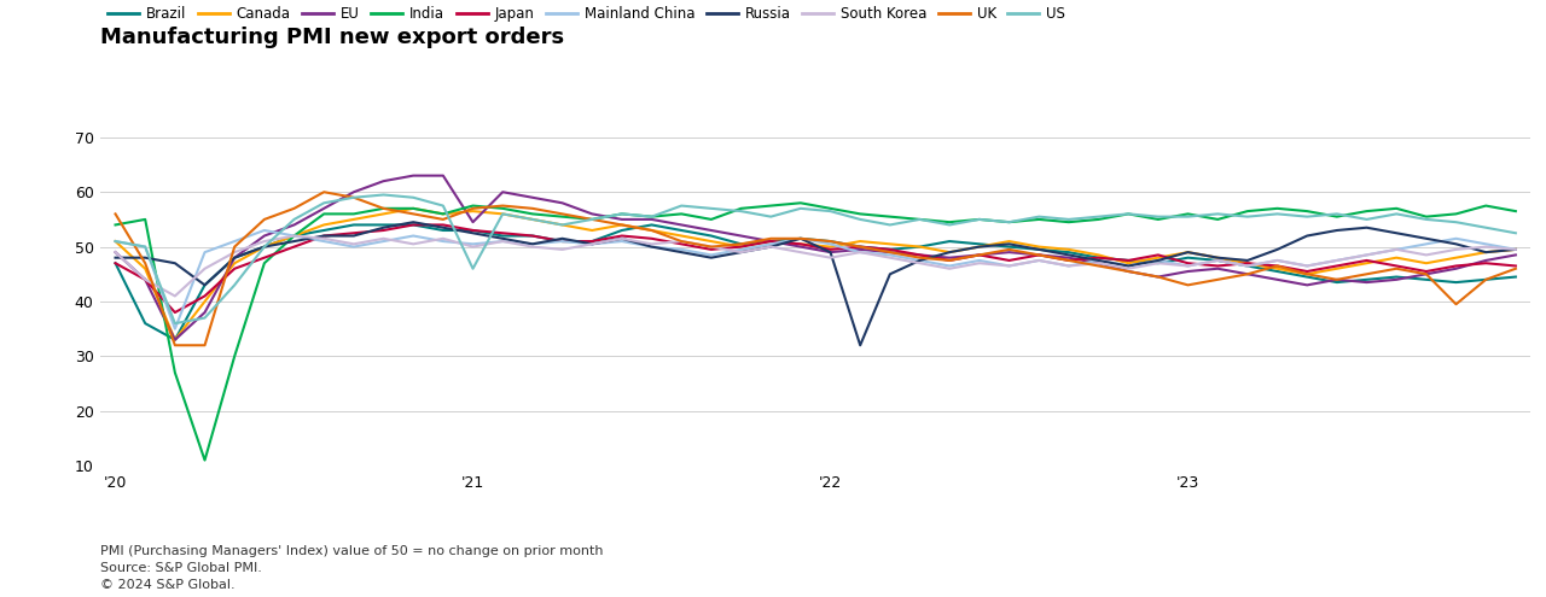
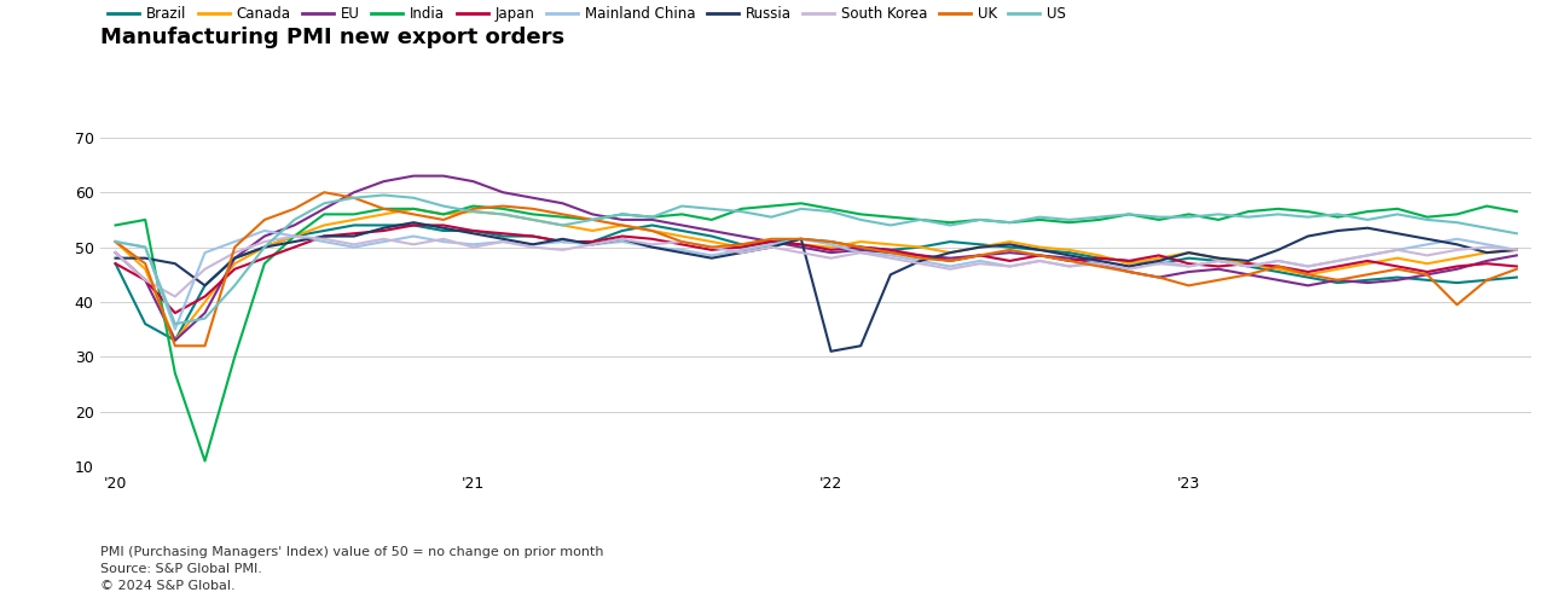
UK/'20: 56.0 -> 51.0
EU/'21: 54.5 -> 62.0
US/'21: 46.0 -> 56.5
Russia/'22: 49.0 -> 31.0
